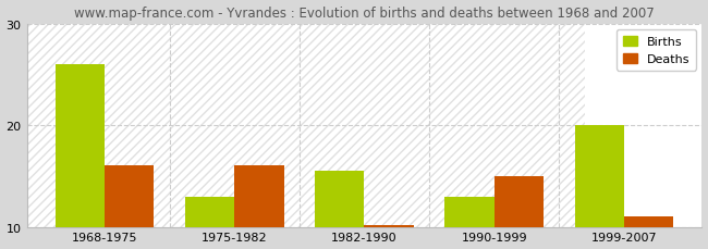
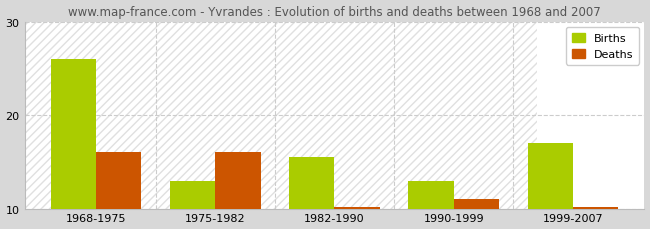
Deaths/1990-1999: 15.0 -> 11.0
Births/1999-2007: 20.0 -> 17.0
Deaths/1999-2007: 11.0 -> 10.2
